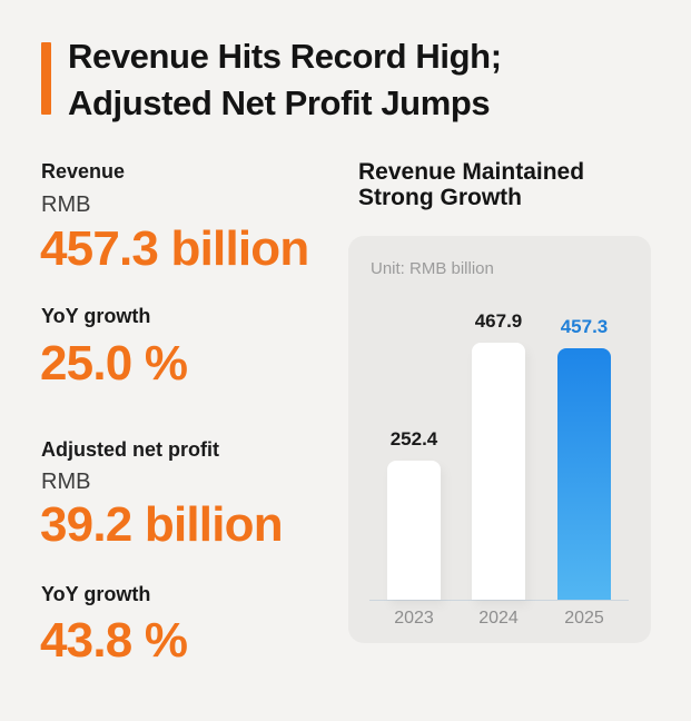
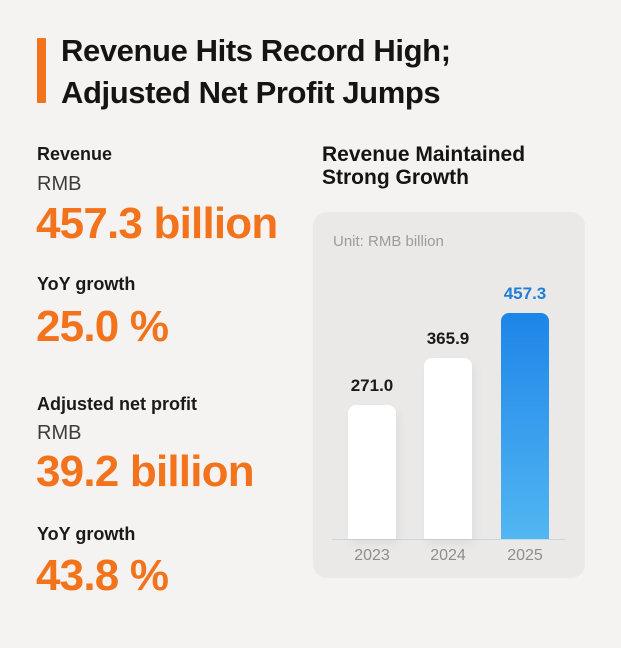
2023: 252.4 -> 271.0
2024: 467.9 -> 365.9
